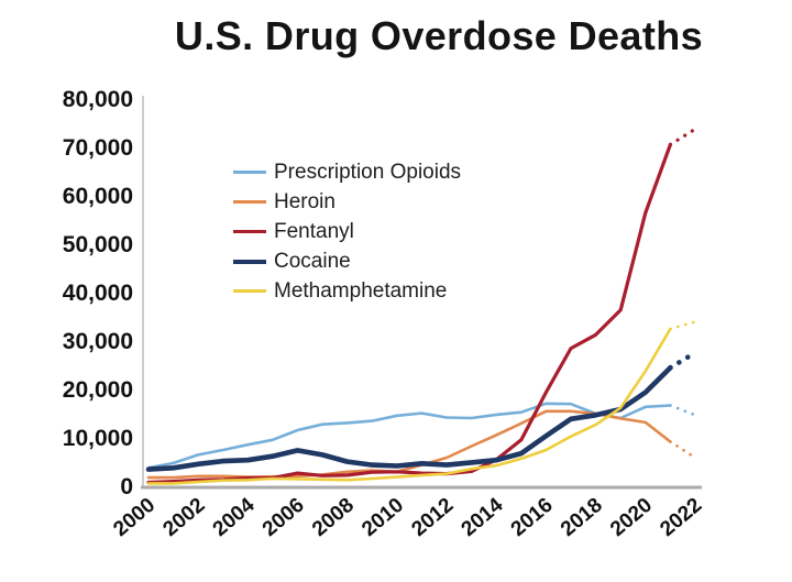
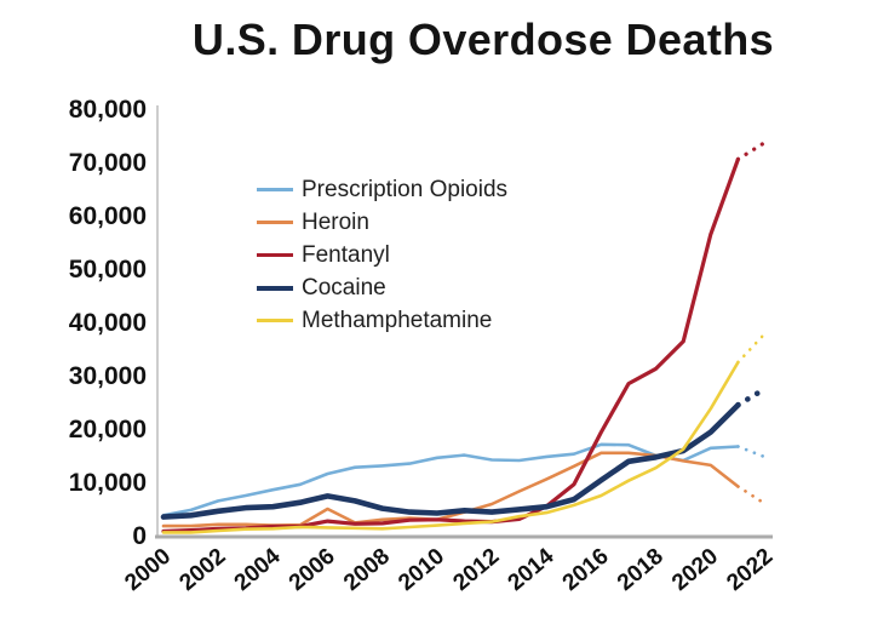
Heroin/2006: 2000 -> 5000
Methamphetamine/2022: 34000 -> 38000
